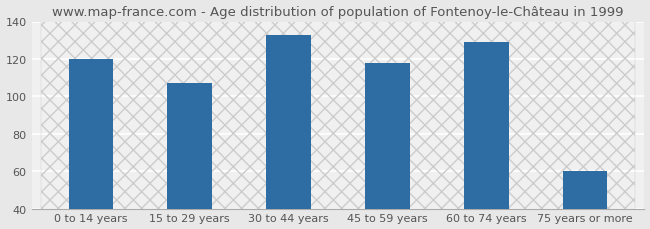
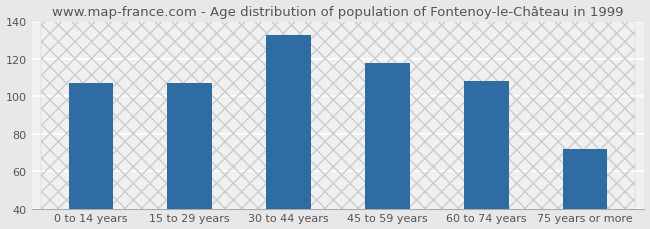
0 to 14 years: 120 -> 107
60 to 74 years: 129 -> 108
75 years or more: 60 -> 72
